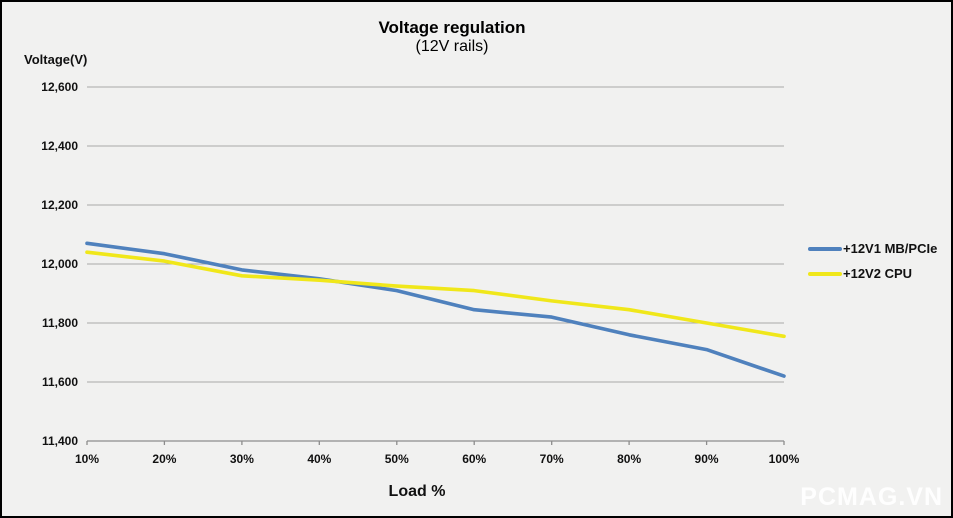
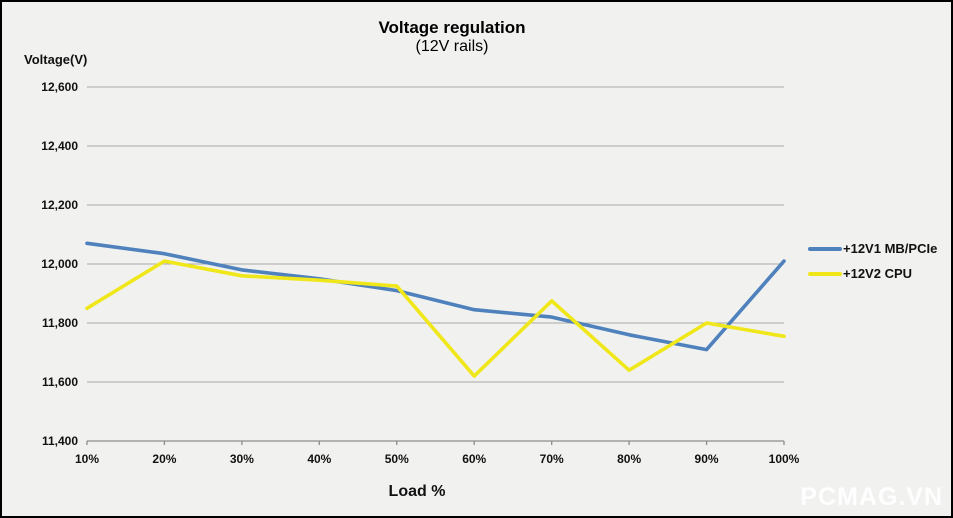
+12V2 CPU/10%: 12040 -> 11850
+12V2 CPU/60%: 11910 -> 11620
+12V2 CPU/80%: 11840 -> 11640
+12V1 MB/PCIe/100%: 11620 -> 12010
